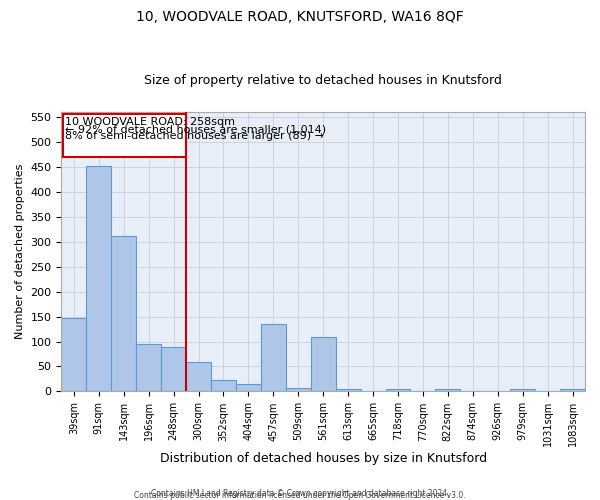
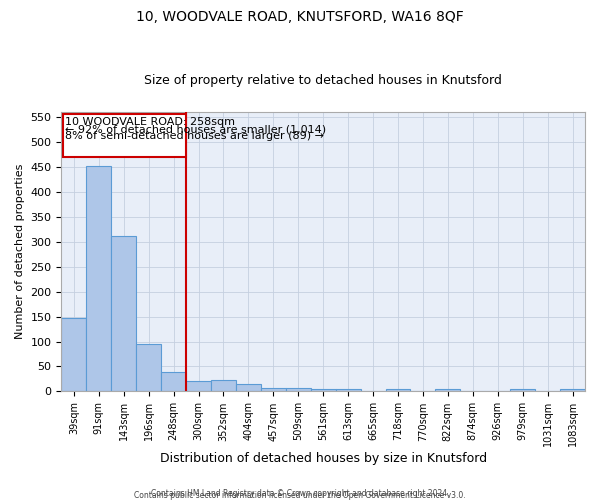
248sqm: 90 -> 38
300sqm: 60 -> 21
457sqm: 135 -> 6
561sqm: 110 -> 5
